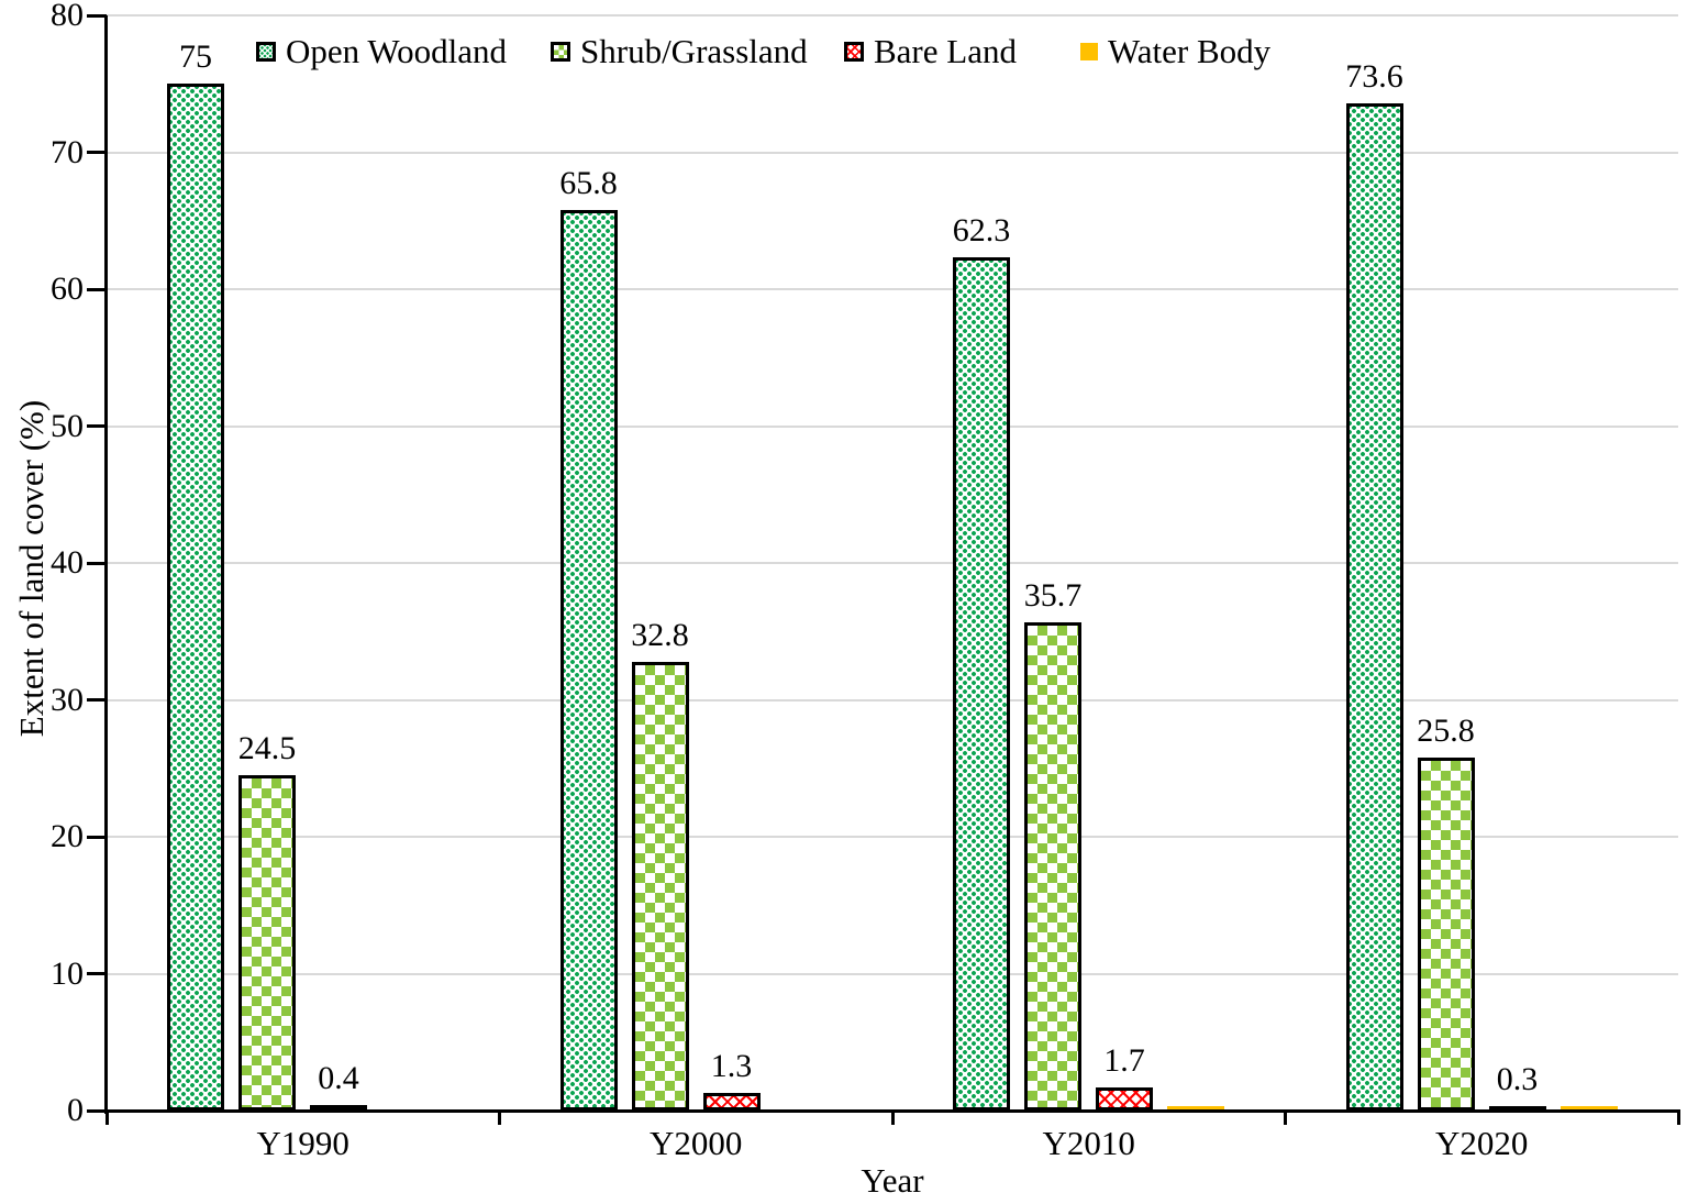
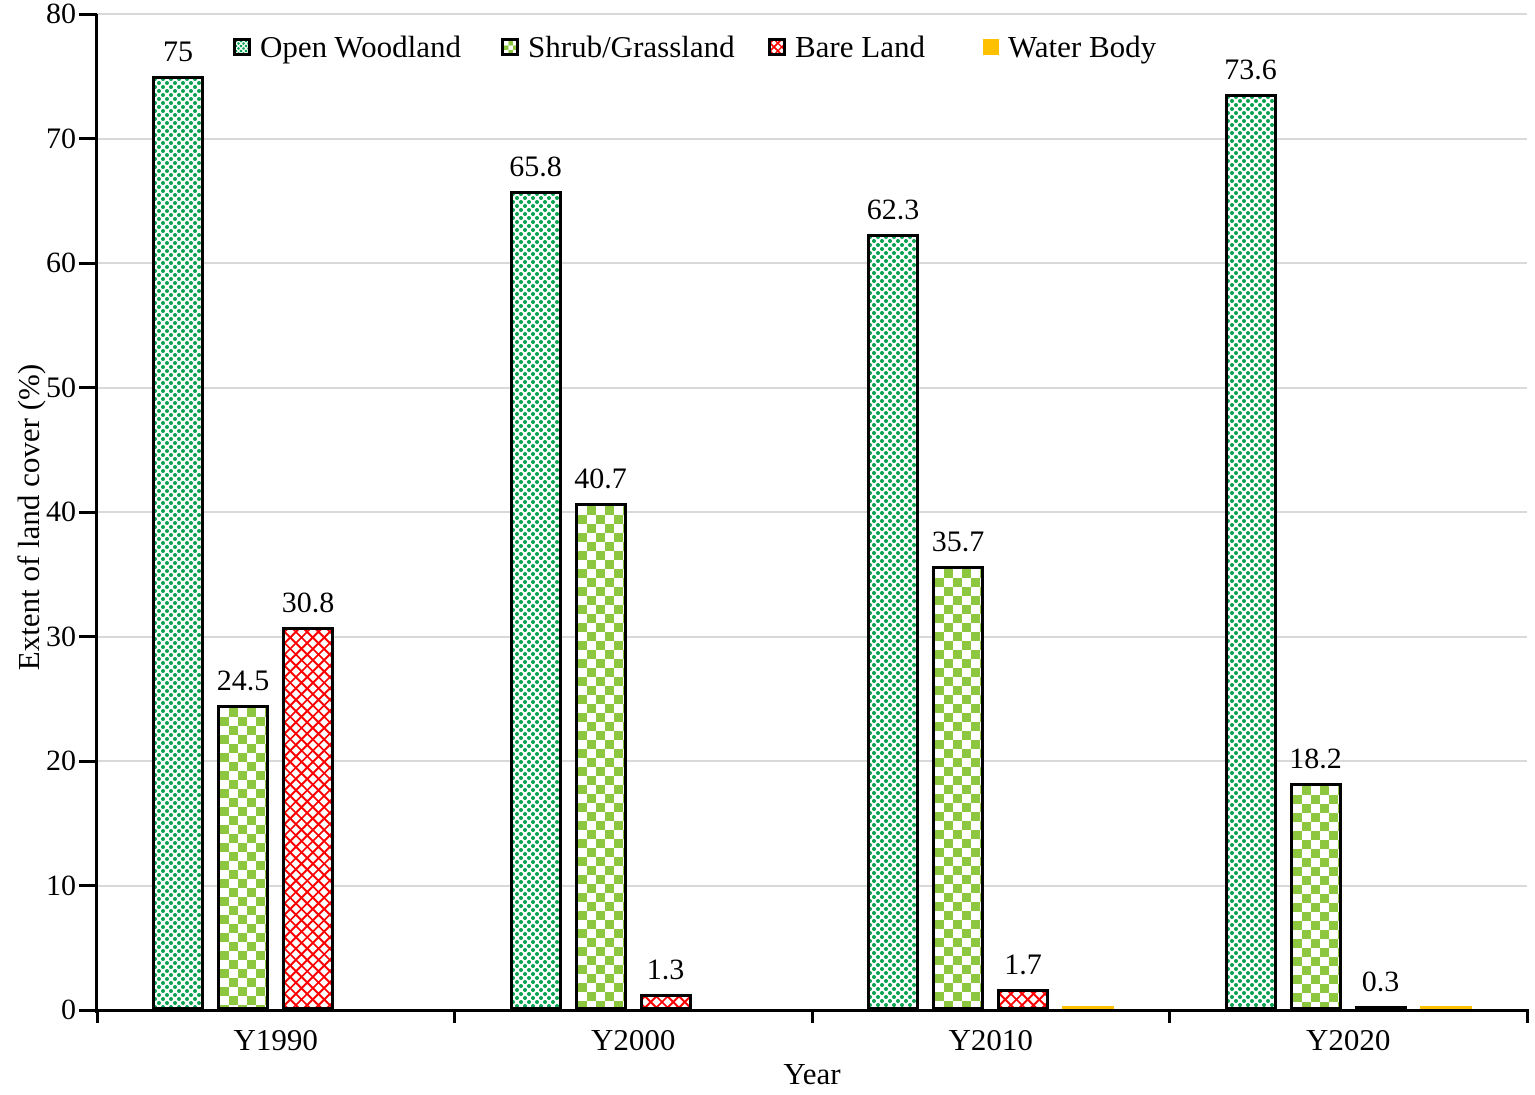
Bare Land/Y1990: 0.4 -> 30.8
Shrub/Grassland/Y2000: 32.8 -> 40.7
Shrub/Grassland/Y2020: 25.8 -> 18.2
